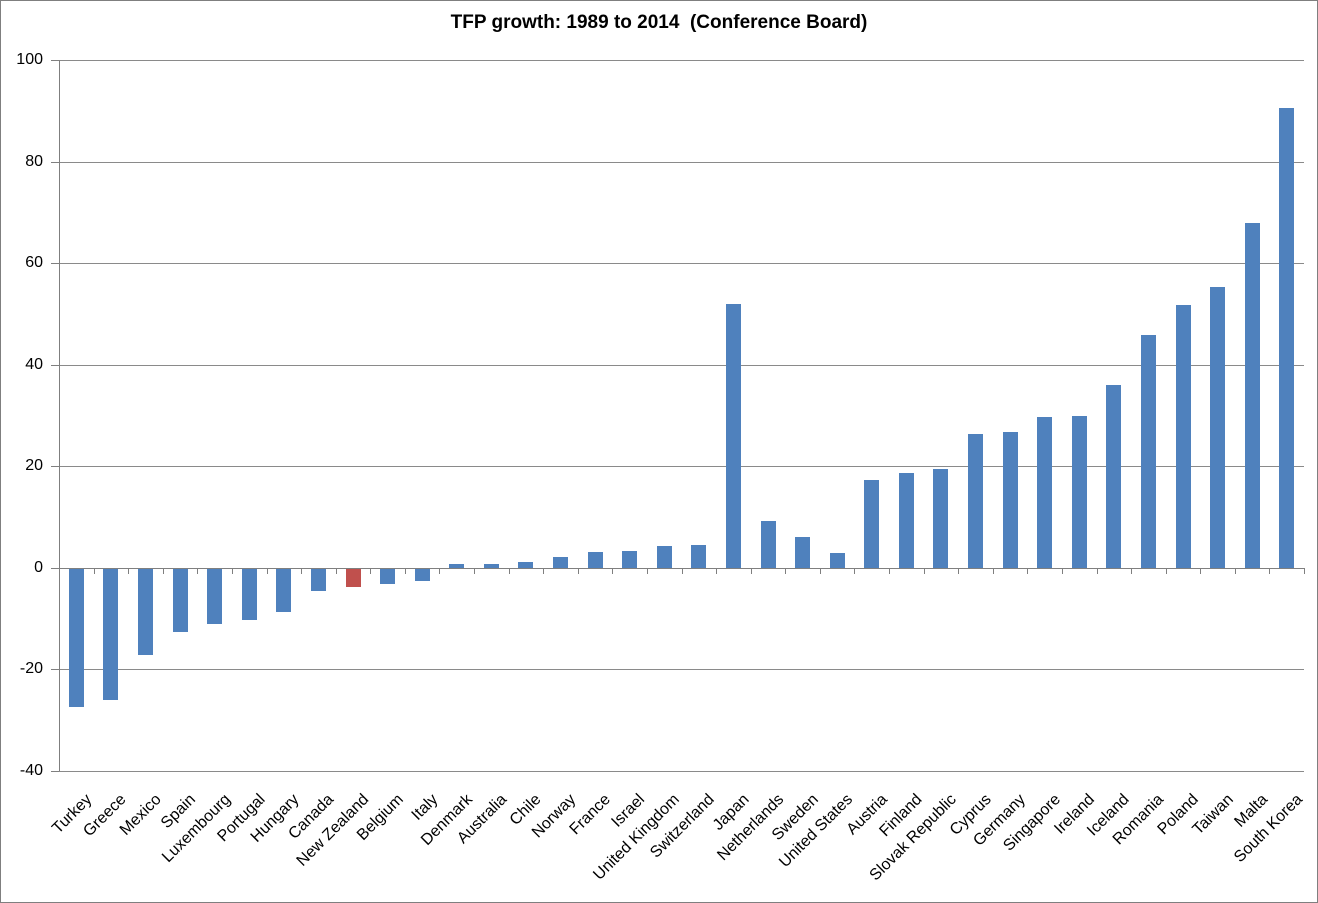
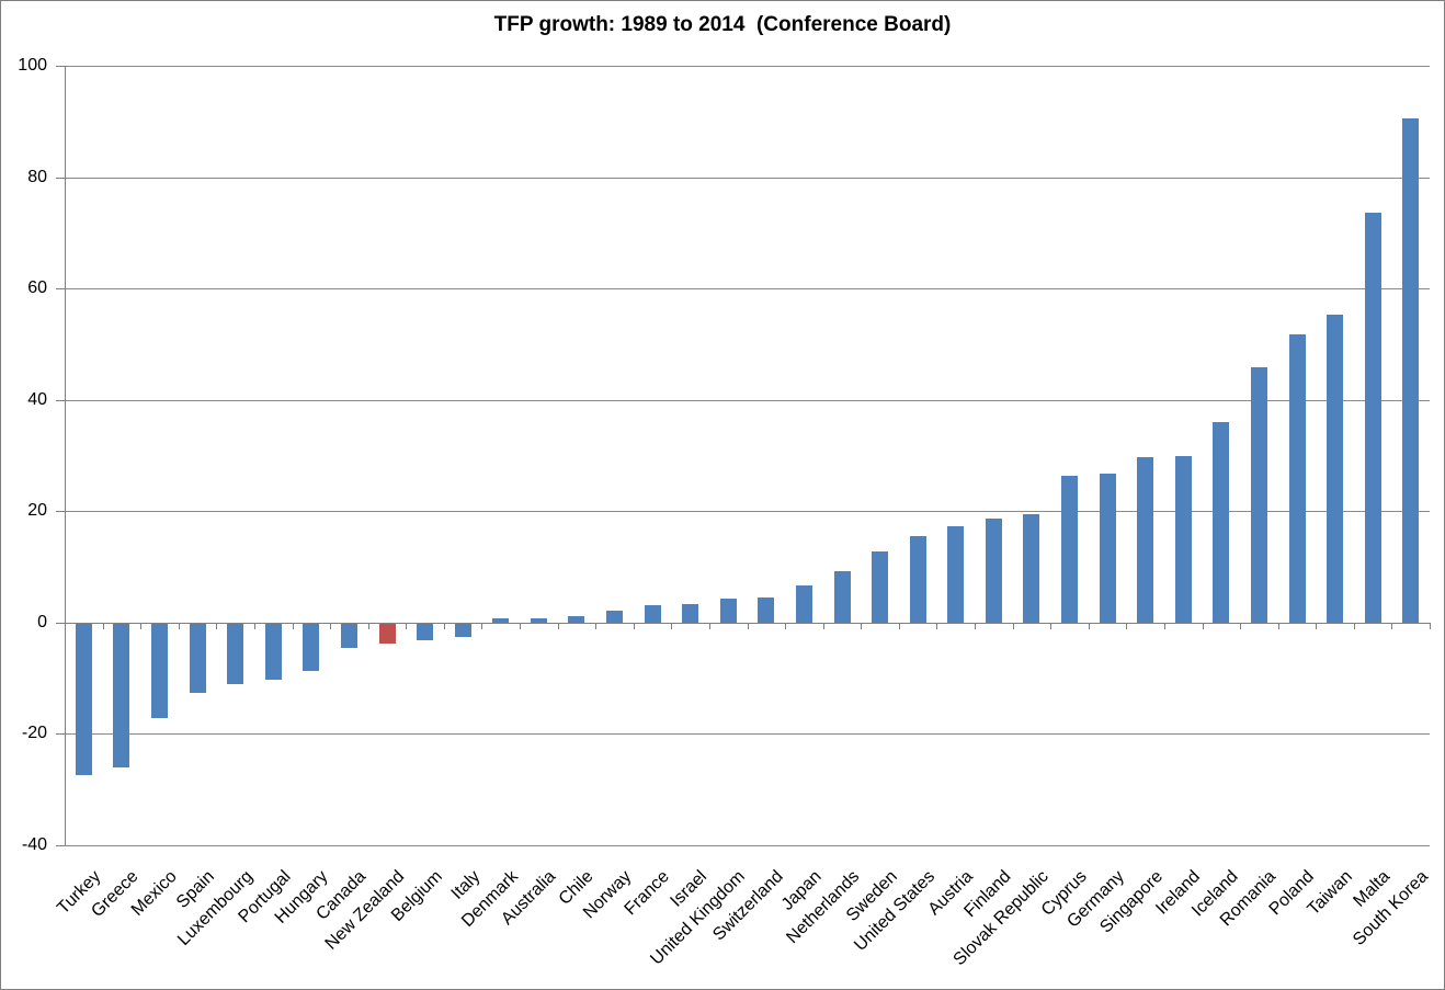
Japan: 52 -> 7
Sweden: 6 -> 13
United States: 3 -> 16
Malta: 68 -> 74
